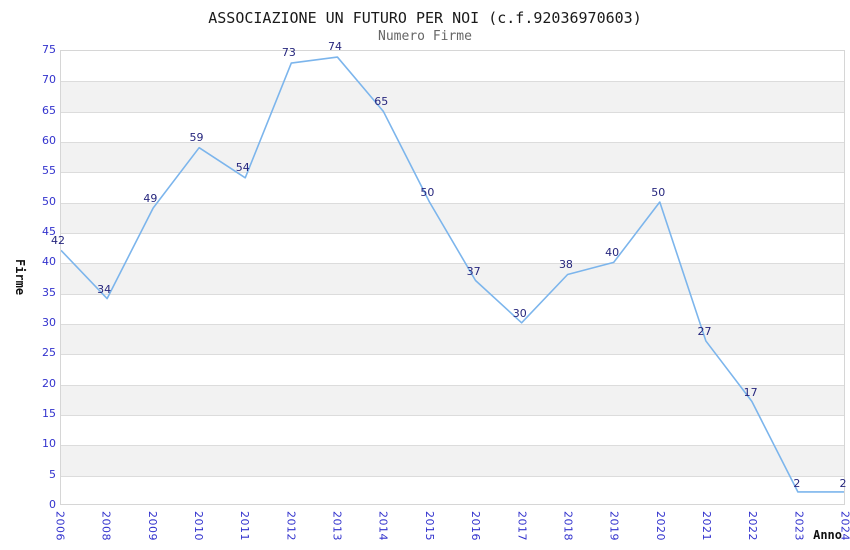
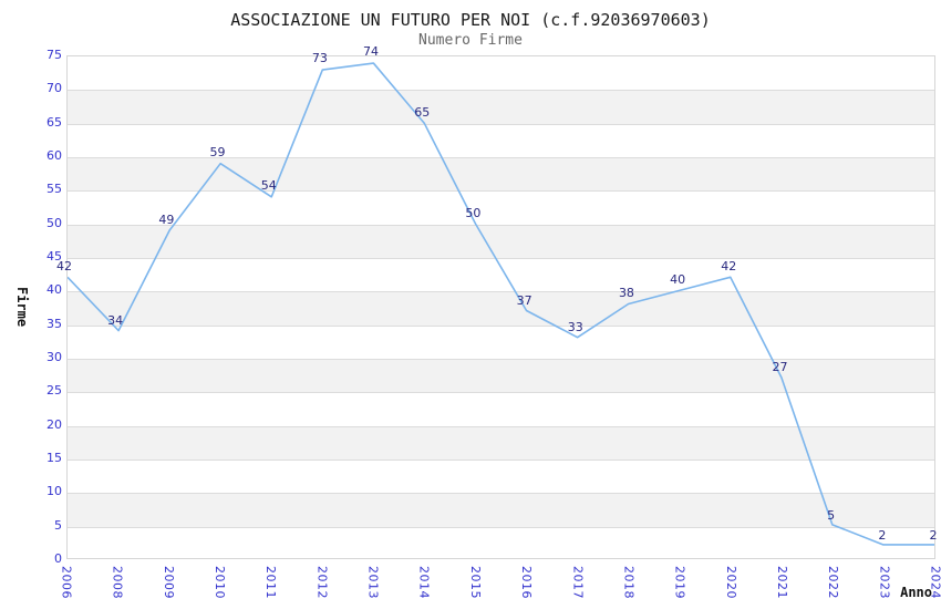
2017: 30 -> 33
2020: 50 -> 42
2022: 17 -> 5
